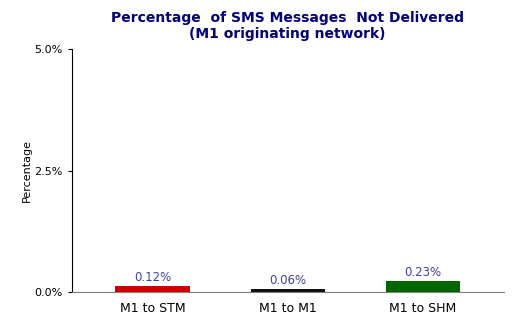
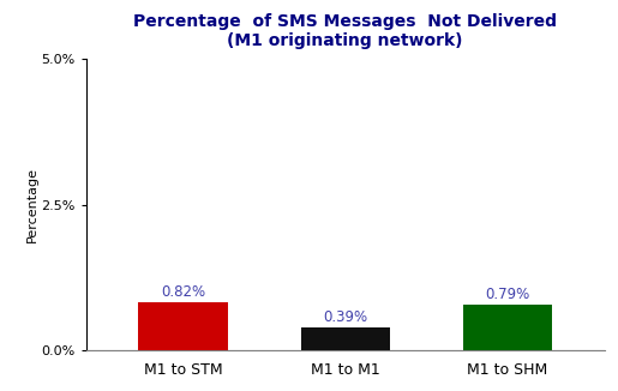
M1 to STM: 0.12% -> 0.82%
M1 to M1: 0.06% -> 0.39%
M1 to SHM: 0.23% -> 0.79%
